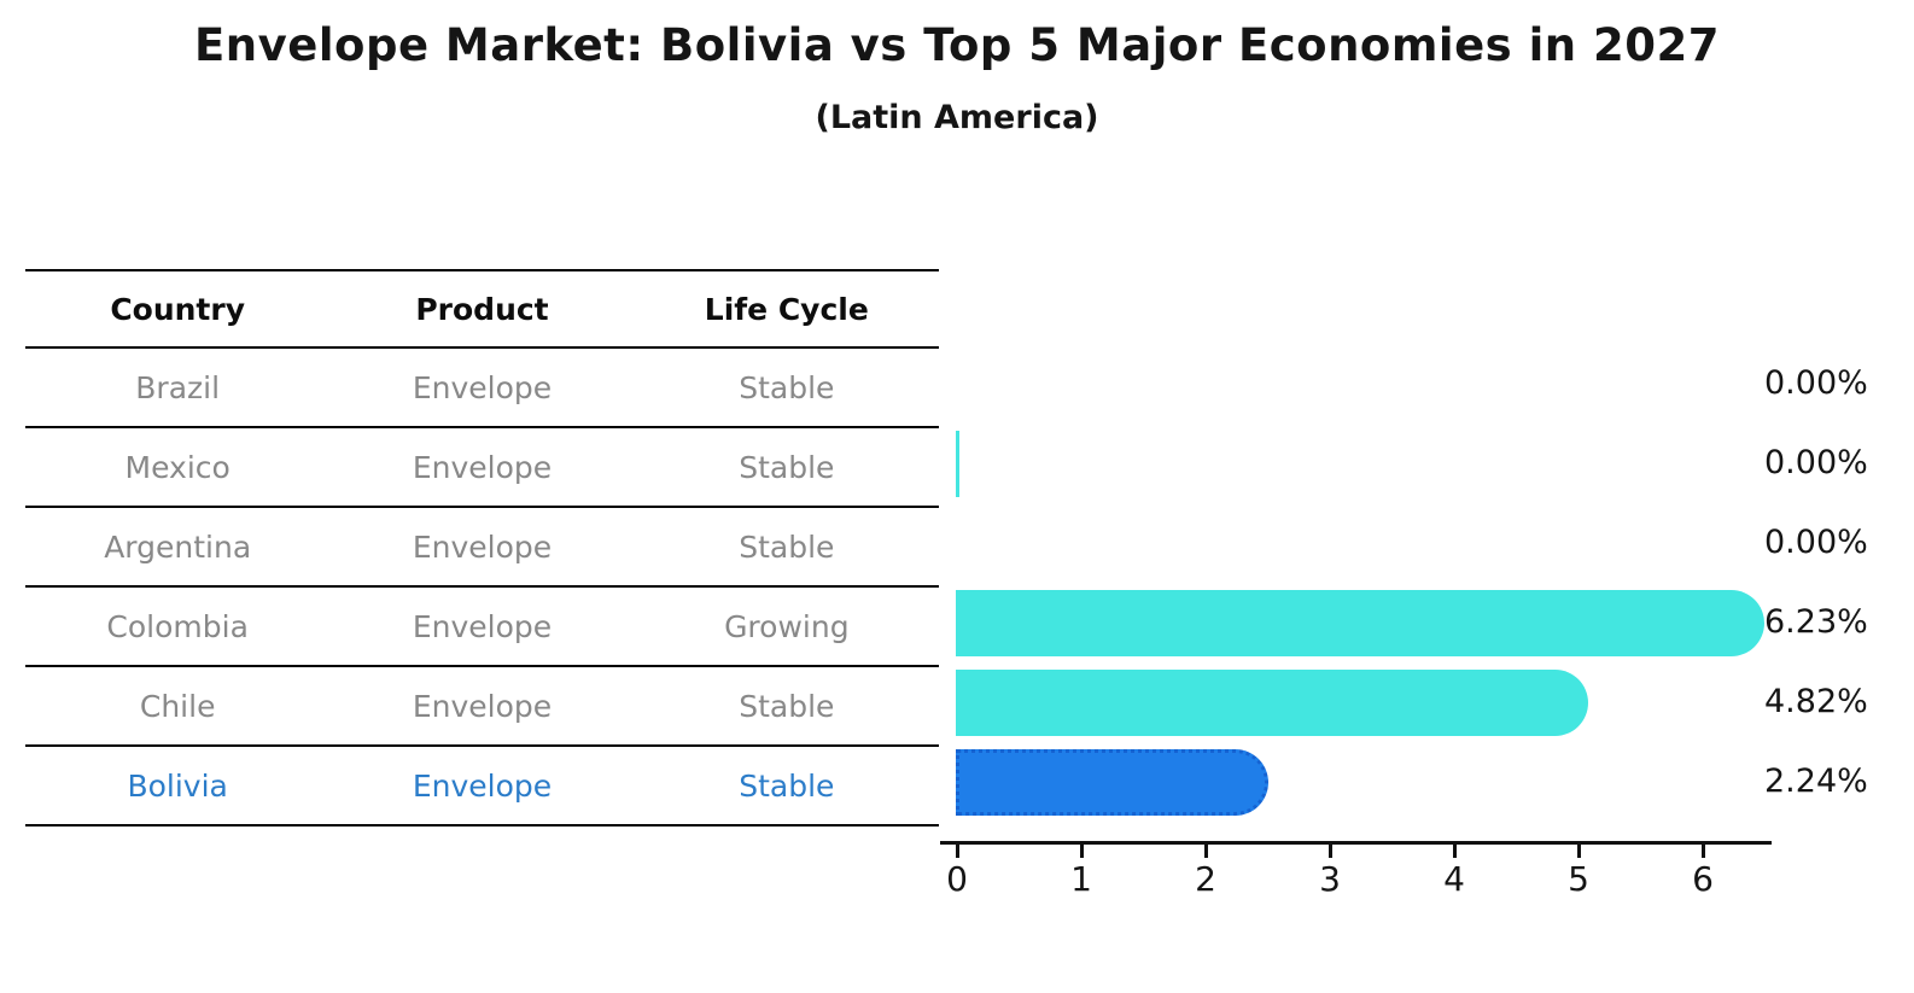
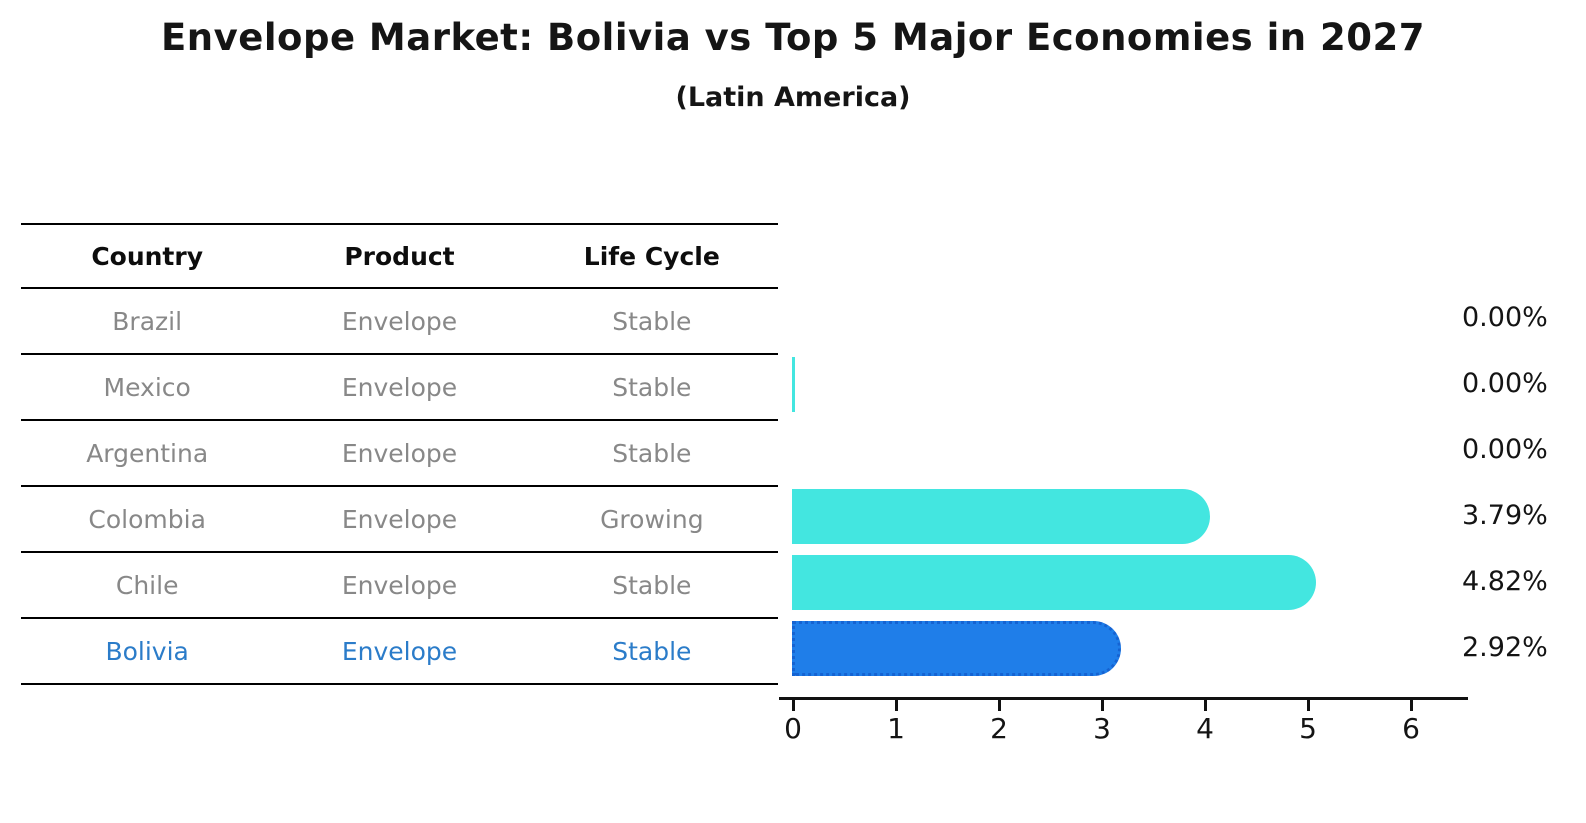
Colombia: 6.23% -> 3.79%
Bolivia: 2.24% -> 2.92%
